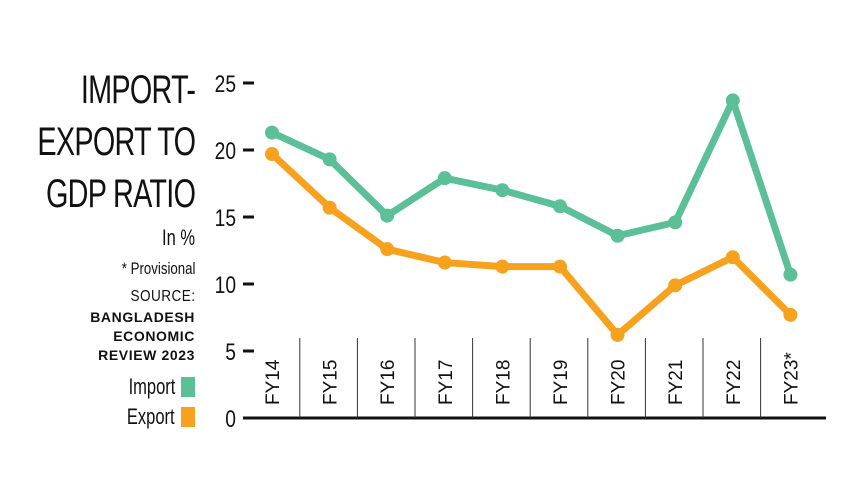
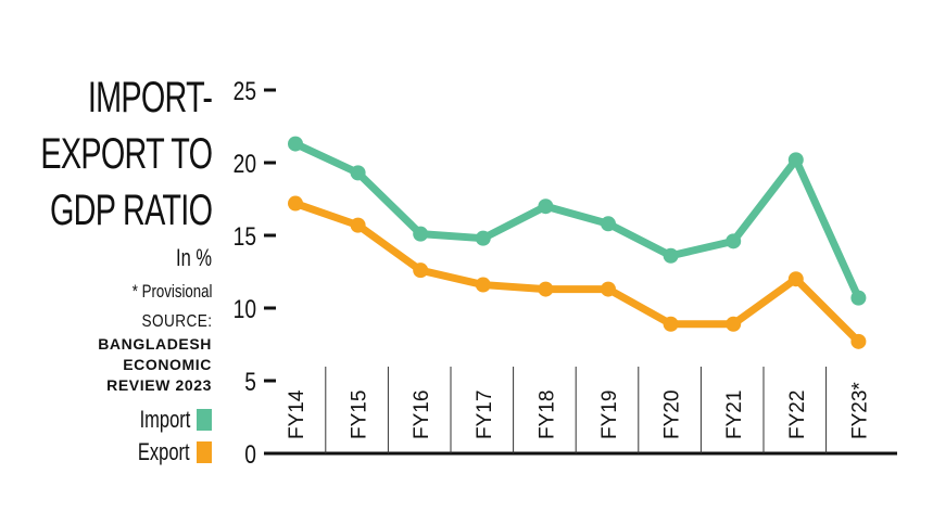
Export/FY14: 19.7 -> 17.2
Import/FY17: 17.9 -> 14.8
Export/FY20: 6.2 -> 8.9
Export/FY21: 9.9 -> 8.9
Import/FY22: 23.7 -> 20.2
